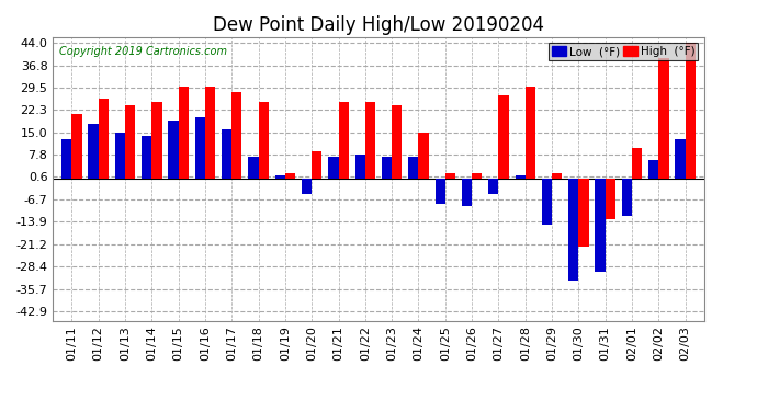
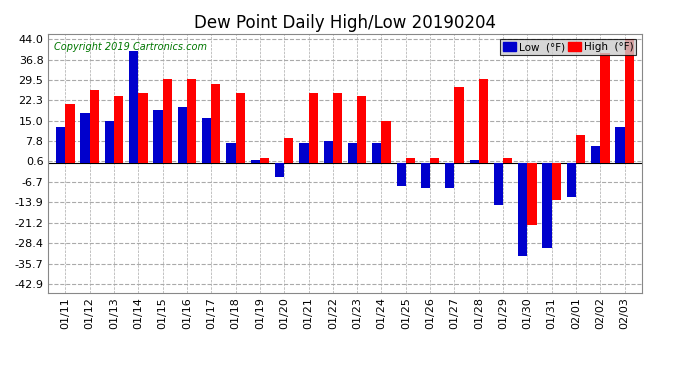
Low (°F)/01/14: 14 -> 40
Low (°F)/01/27: -5 -> -9
